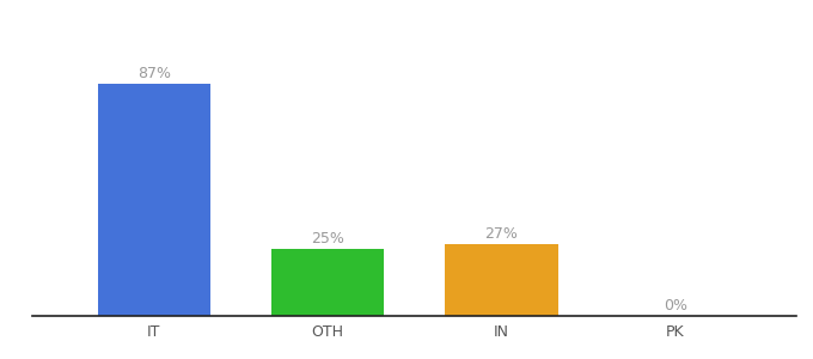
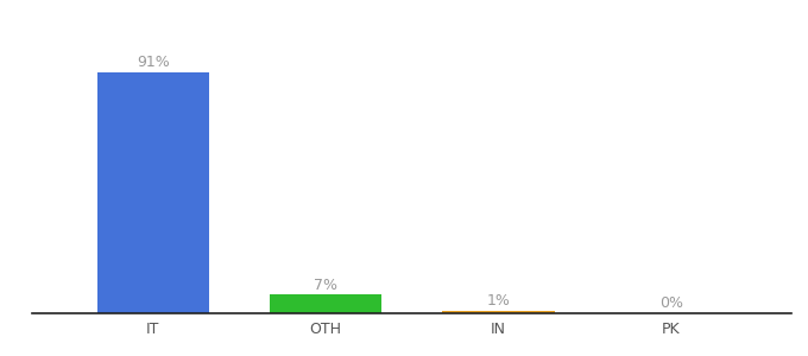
IT: 87% -> 91%
OTH: 25% -> 7%
IN: 27% -> 1%
